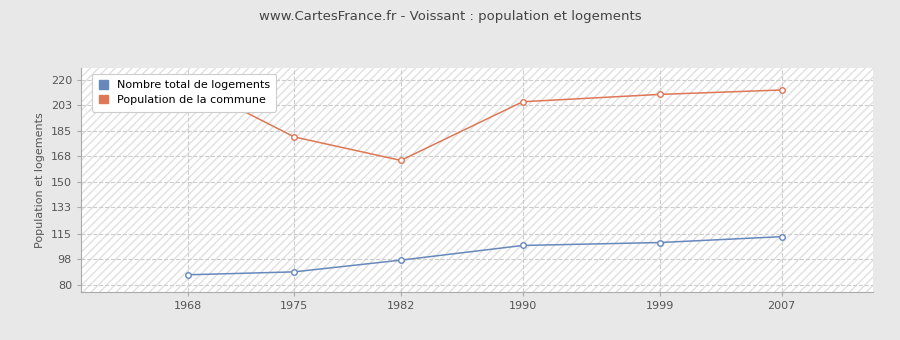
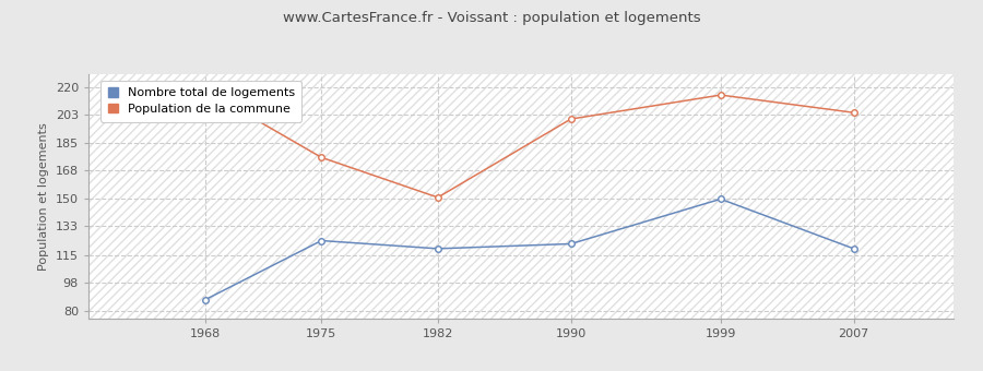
Nombre total de logements/1975: 89 -> 124
Population de la commune/1975: 181 -> 176
Nombre total de logements/1982: 97 -> 119
Population de la commune/1982: 165 -> 151
Nombre total de logements/1990: 107 -> 122
Population de la commune/1990: 205 -> 200
Nombre total de logements/1999: 109 -> 150
Population de la commune/1999: 210 -> 215
Nombre total de logements/2007: 113 -> 119
Population de la commune/2007: 213 -> 204
